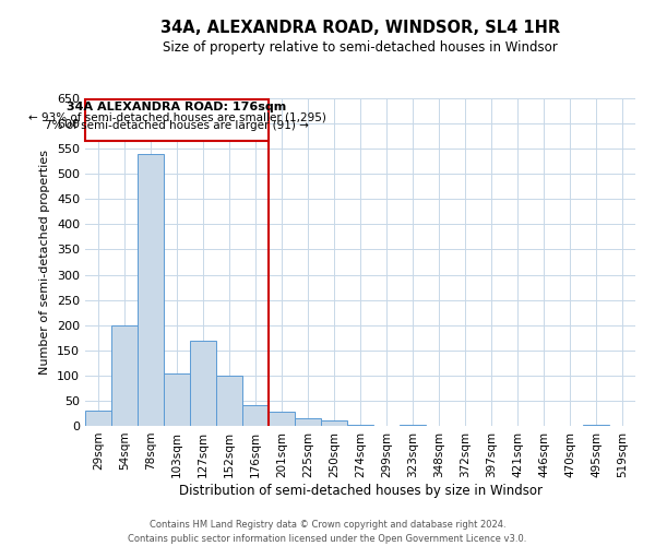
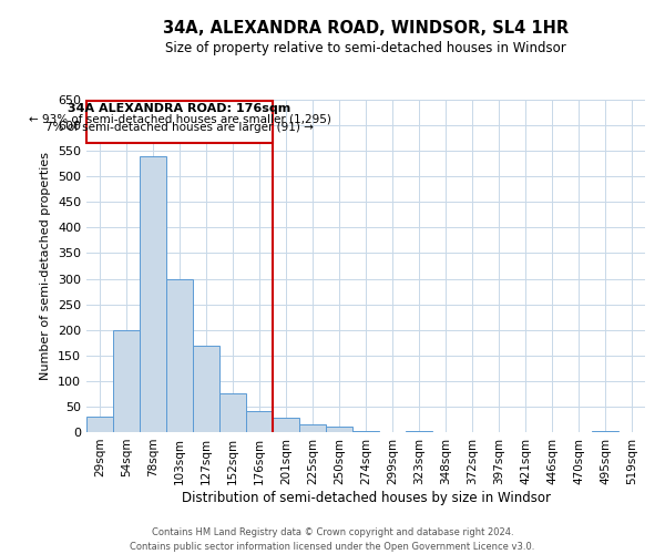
103sqm: 105 -> 300
152sqm: 100 -> 75
